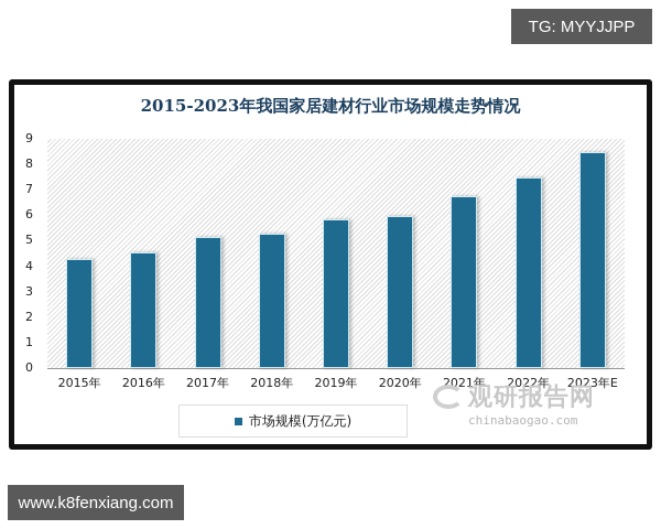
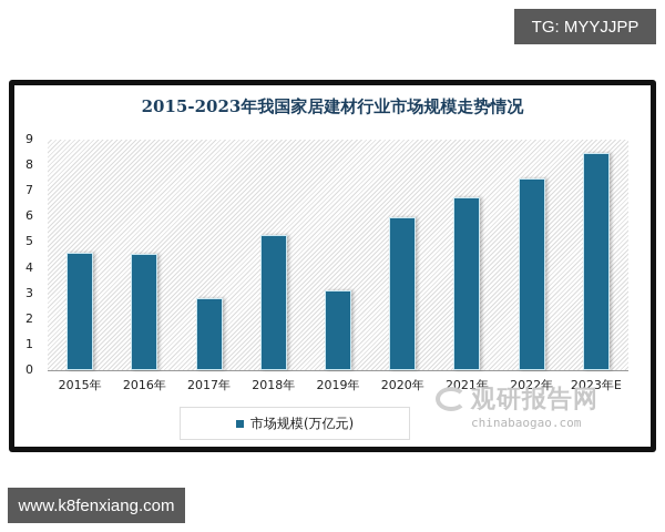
2015年: 4.3 -> 4.6
2017年: 5.2 -> 2.8
2019年: 5.8 -> 3.1
